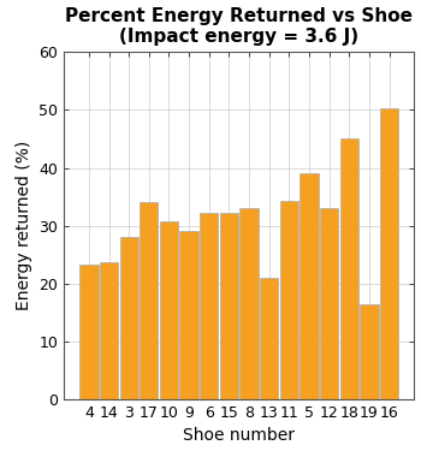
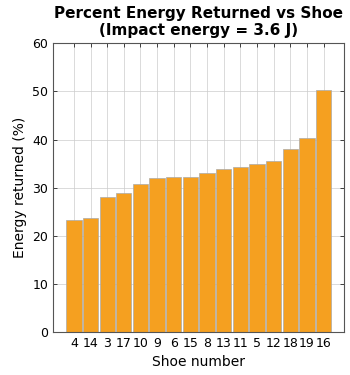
17: 34.0 -> 28.8
9: 29.0 -> 32.0
13: 21.0 -> 33.8
5: 39.0 -> 35.0
12: 33.0 -> 35.5
18: 45.0 -> 38.0
19: 16.5 -> 40.3
